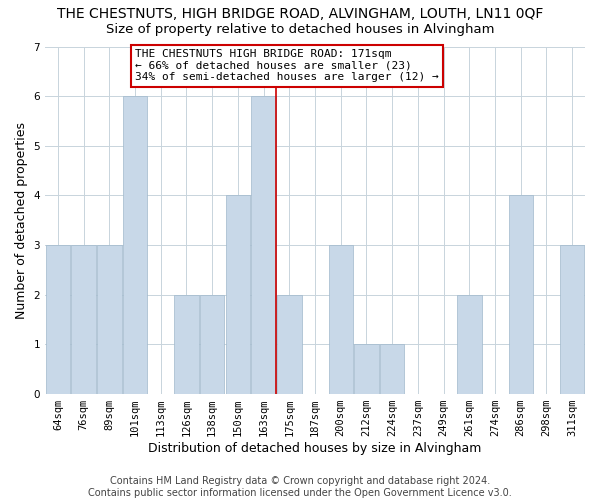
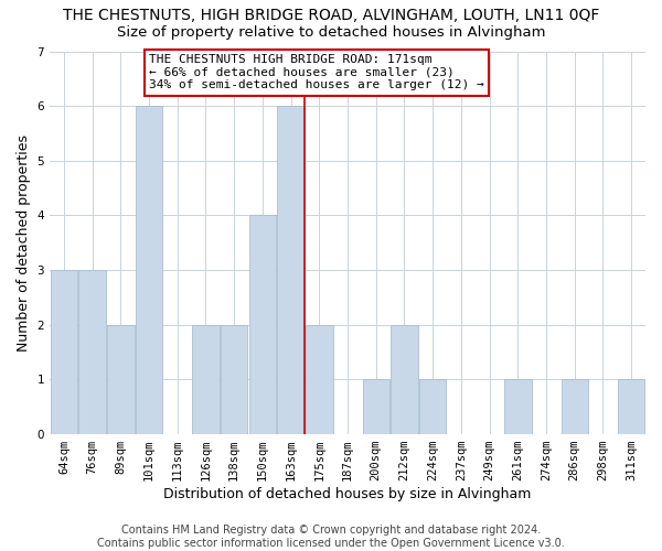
89sqm: 3 -> 2
200sqm: 3 -> 1
212sqm: 1 -> 2
261sqm: 2 -> 1
286sqm: 4 -> 1
311sqm: 3 -> 1
